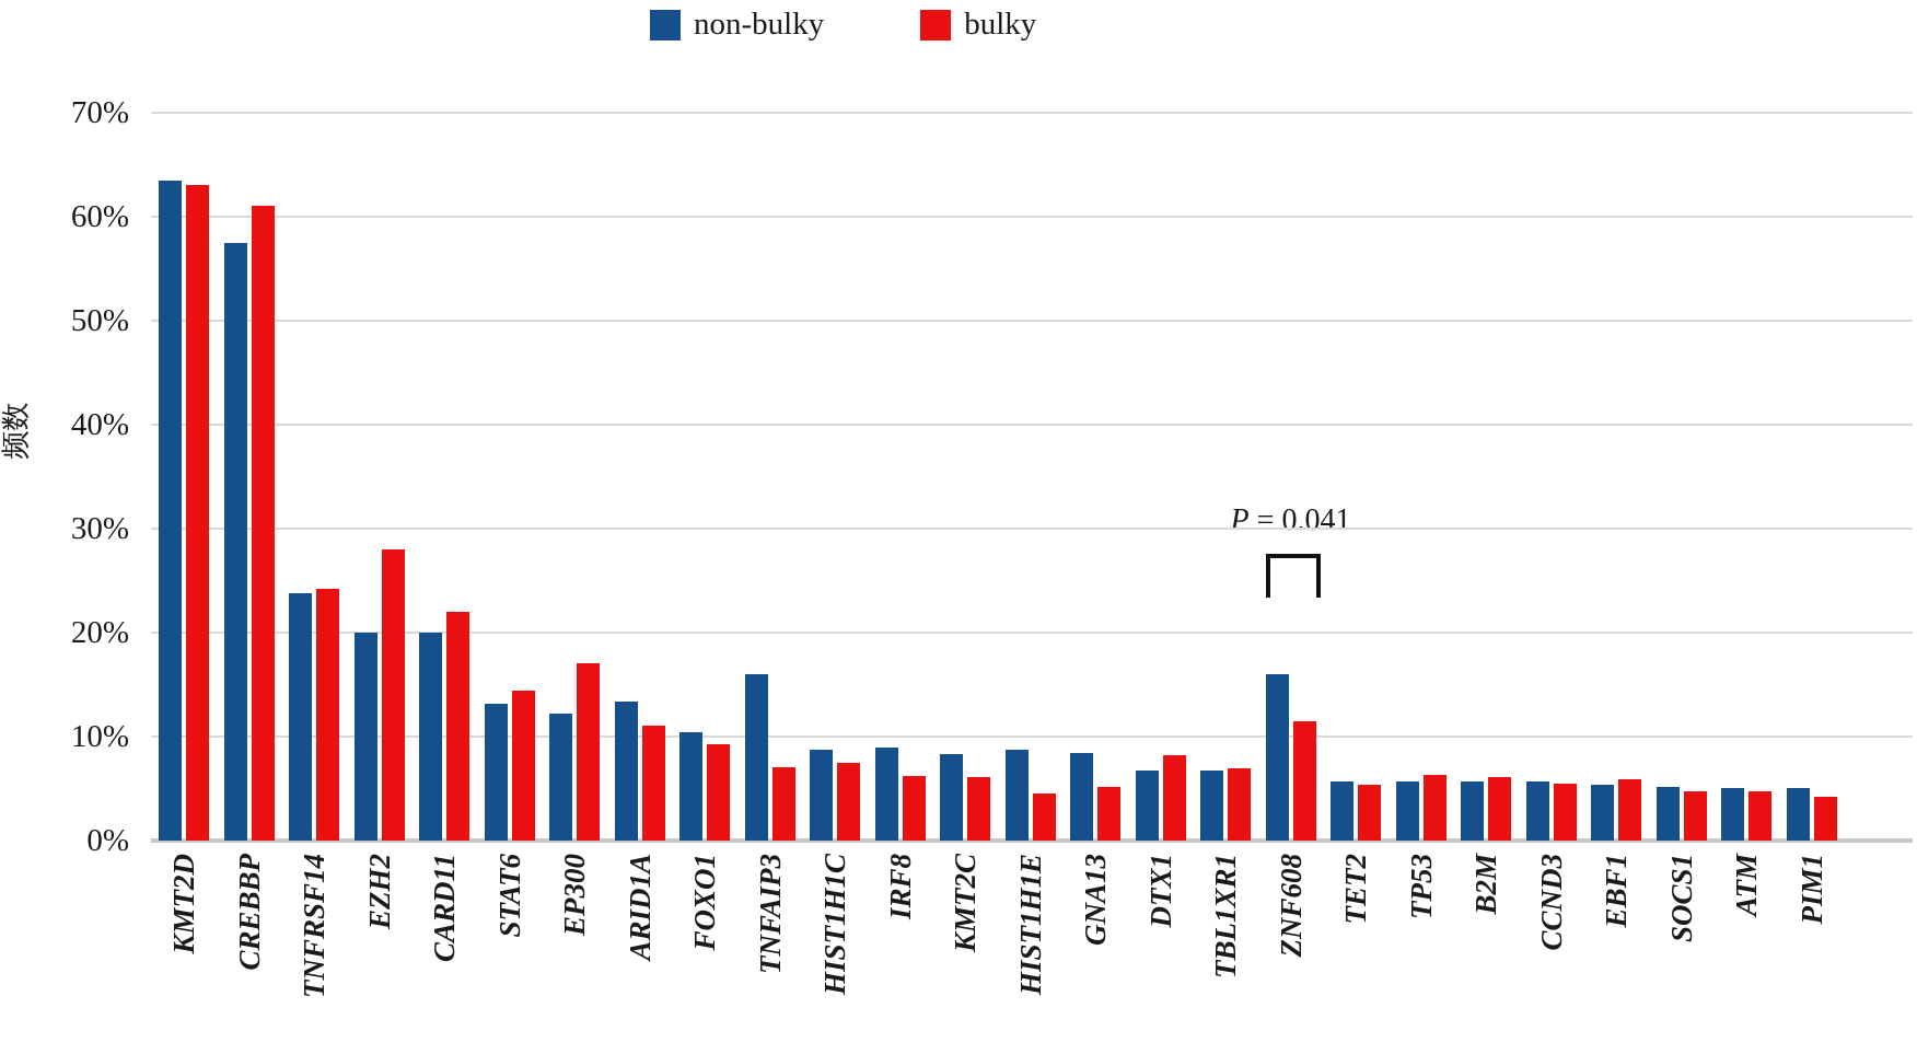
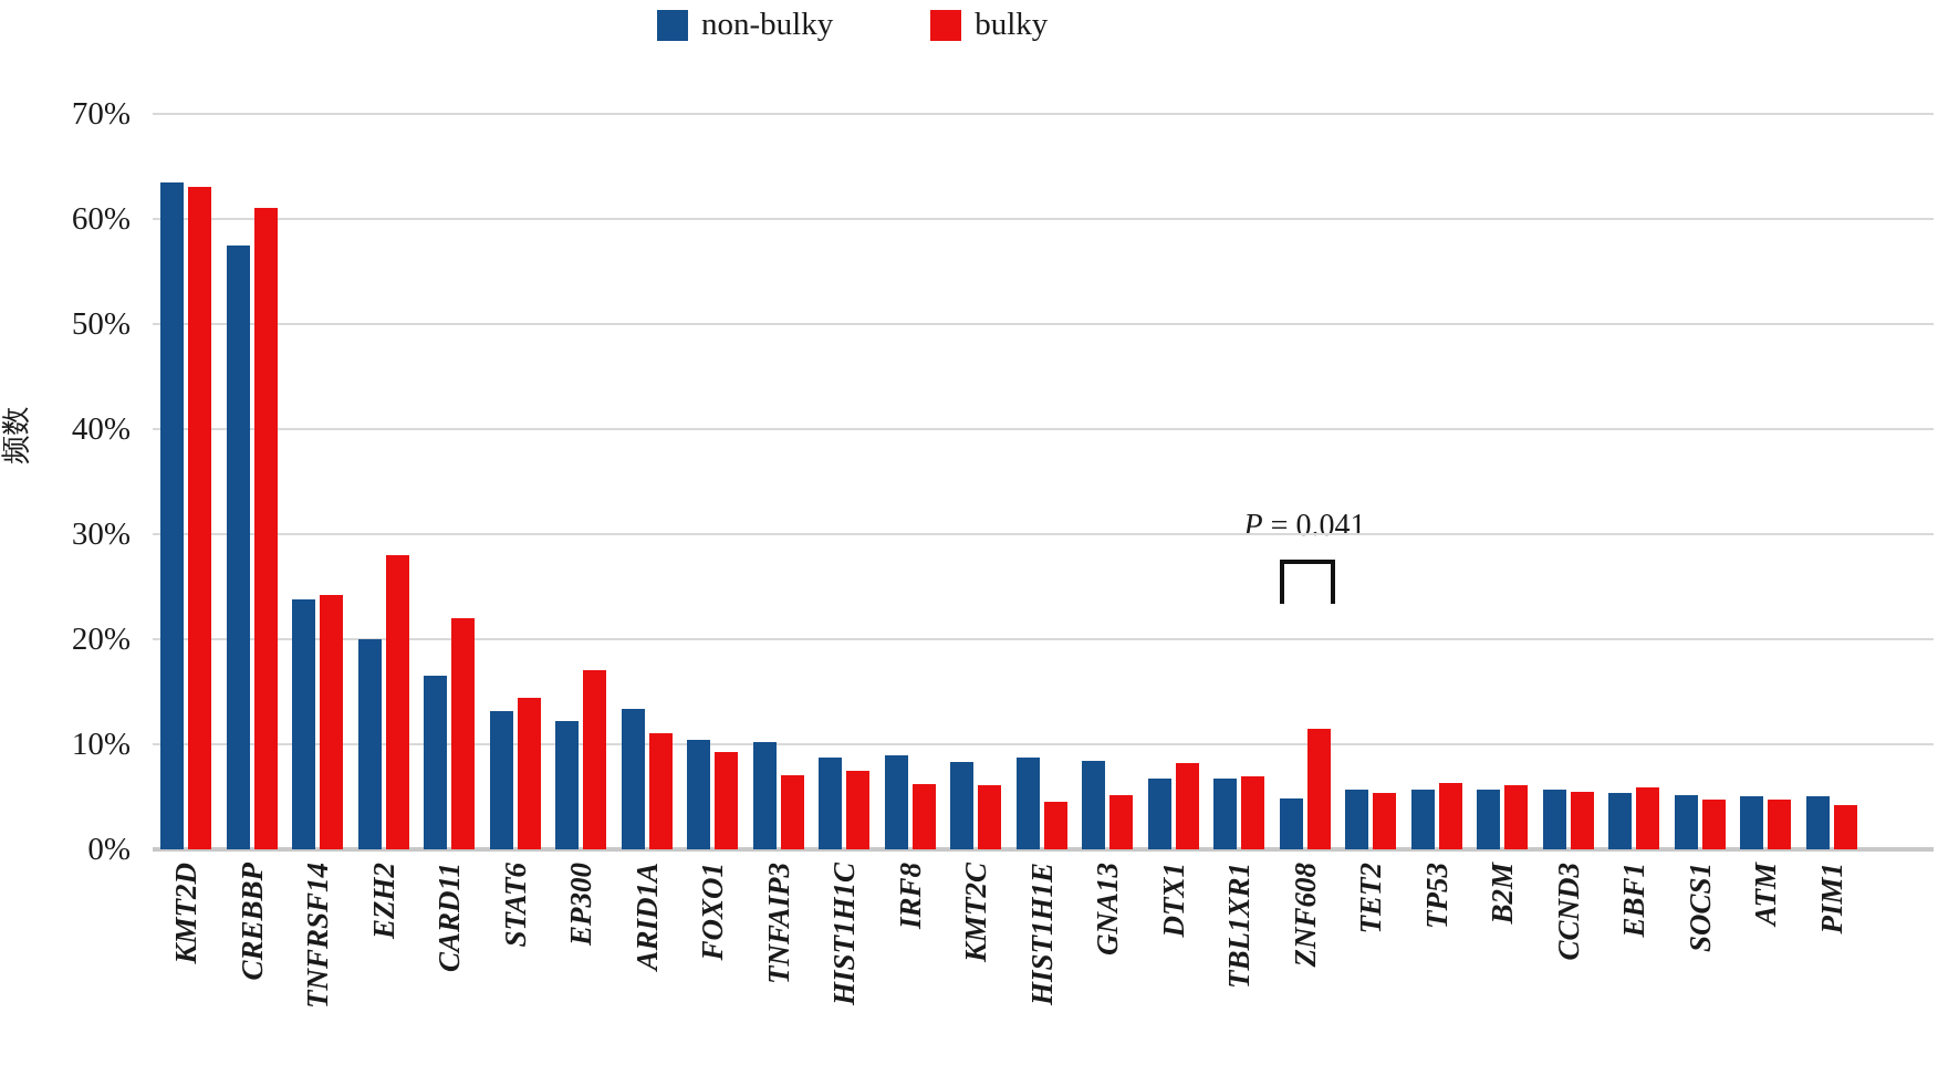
non-bulky/CARD11: 20% -> 16%
non-bulky/TNFAIP3: 16% -> 10%
non-bulky/ZNF608: 16% -> 5%
